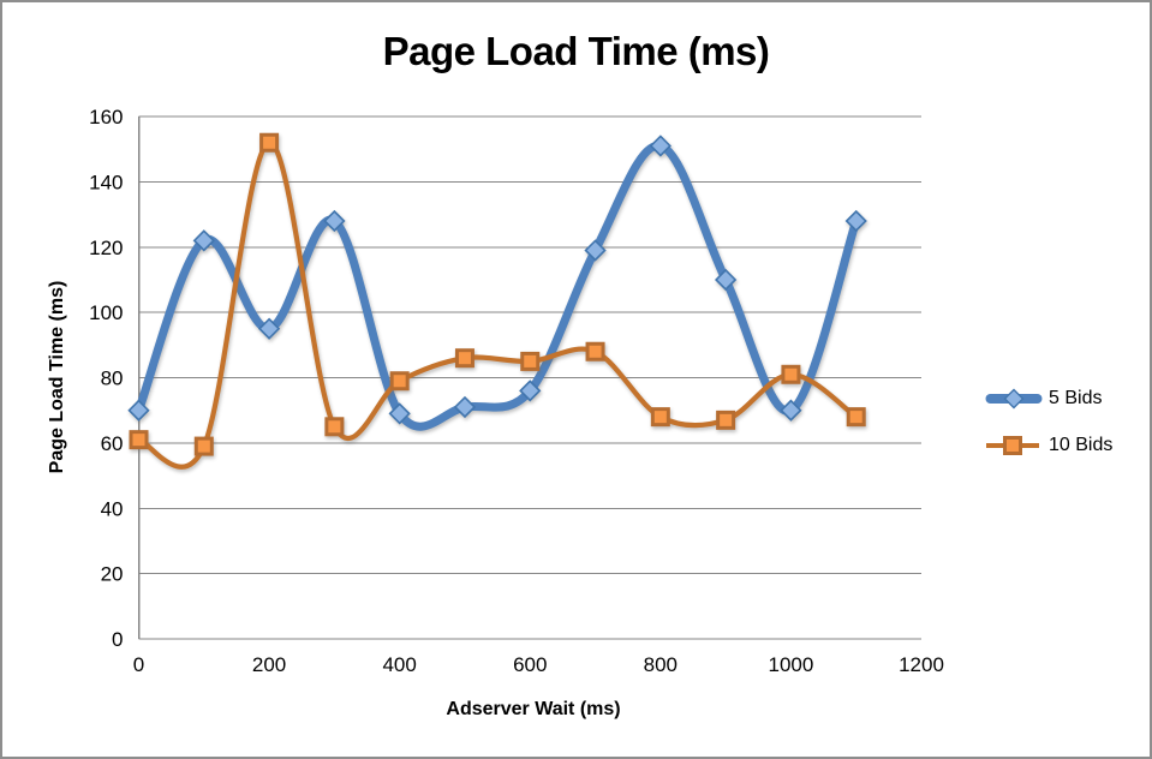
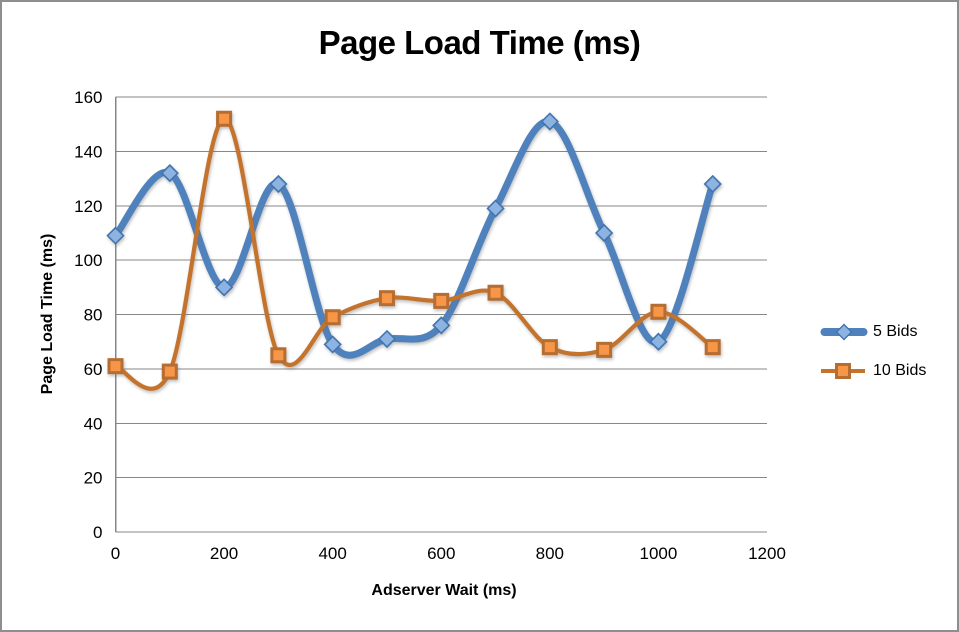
5 Bids/0: 70 -> 109
5 Bids/100: 122 -> 132
5 Bids/200: 95 -> 90
